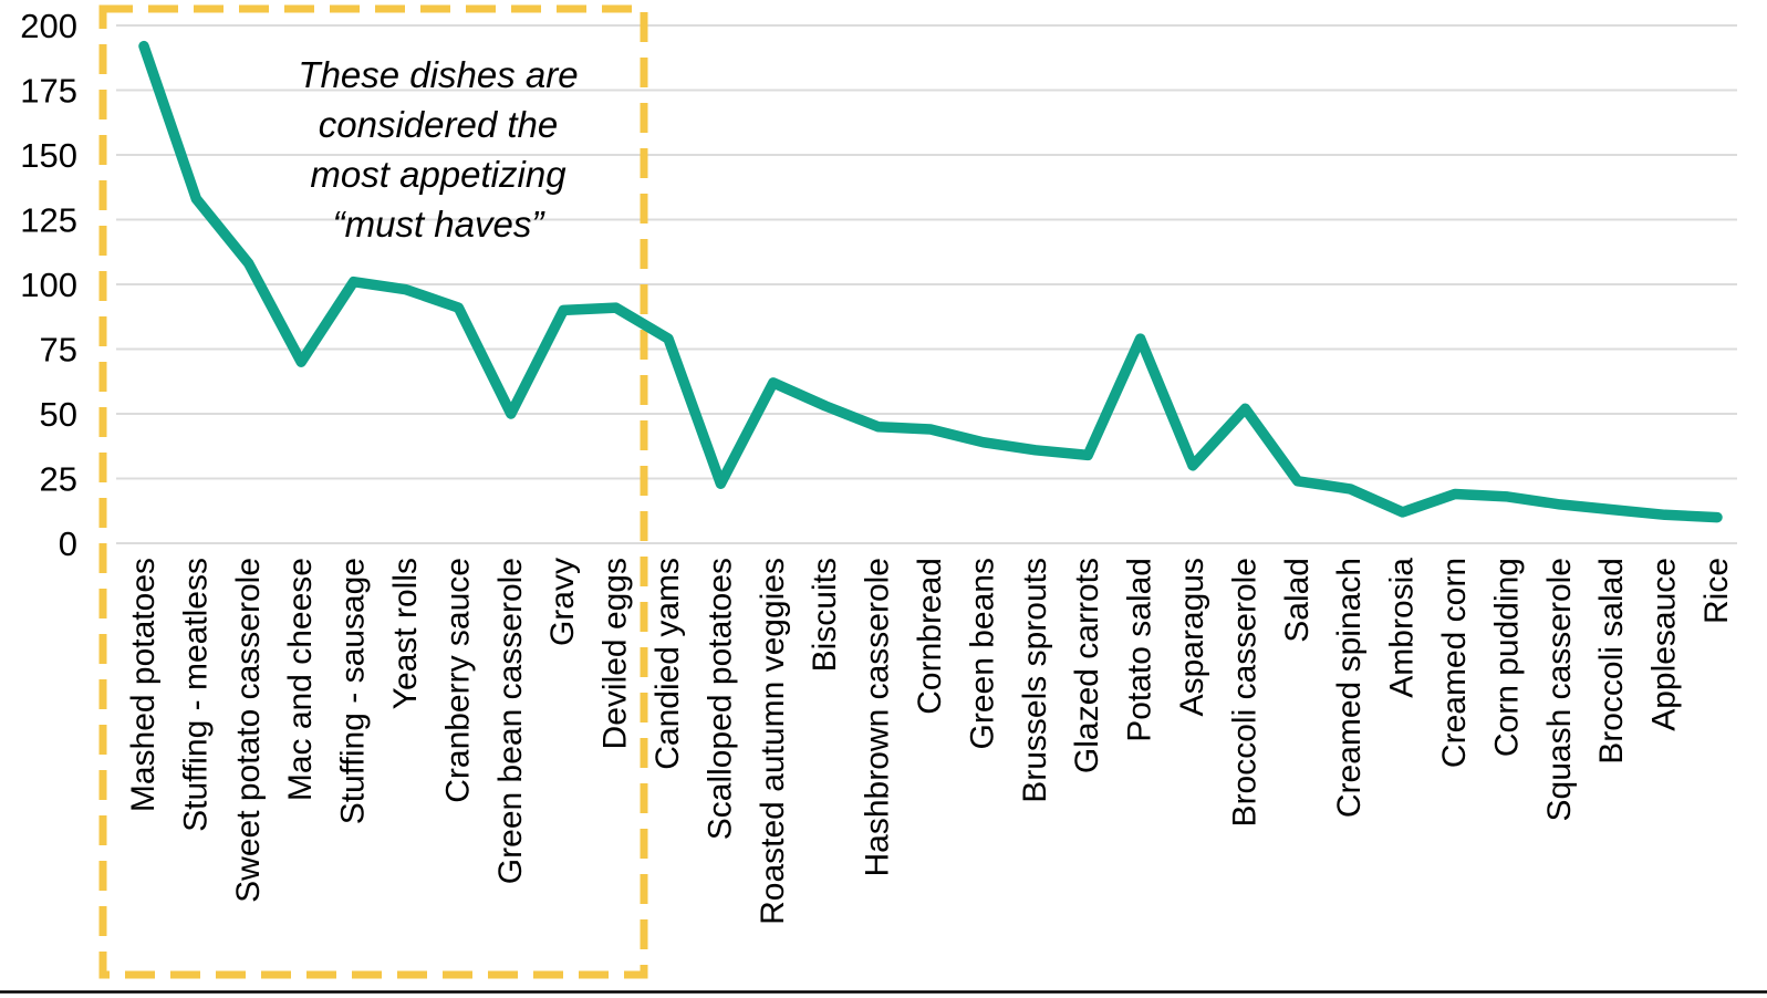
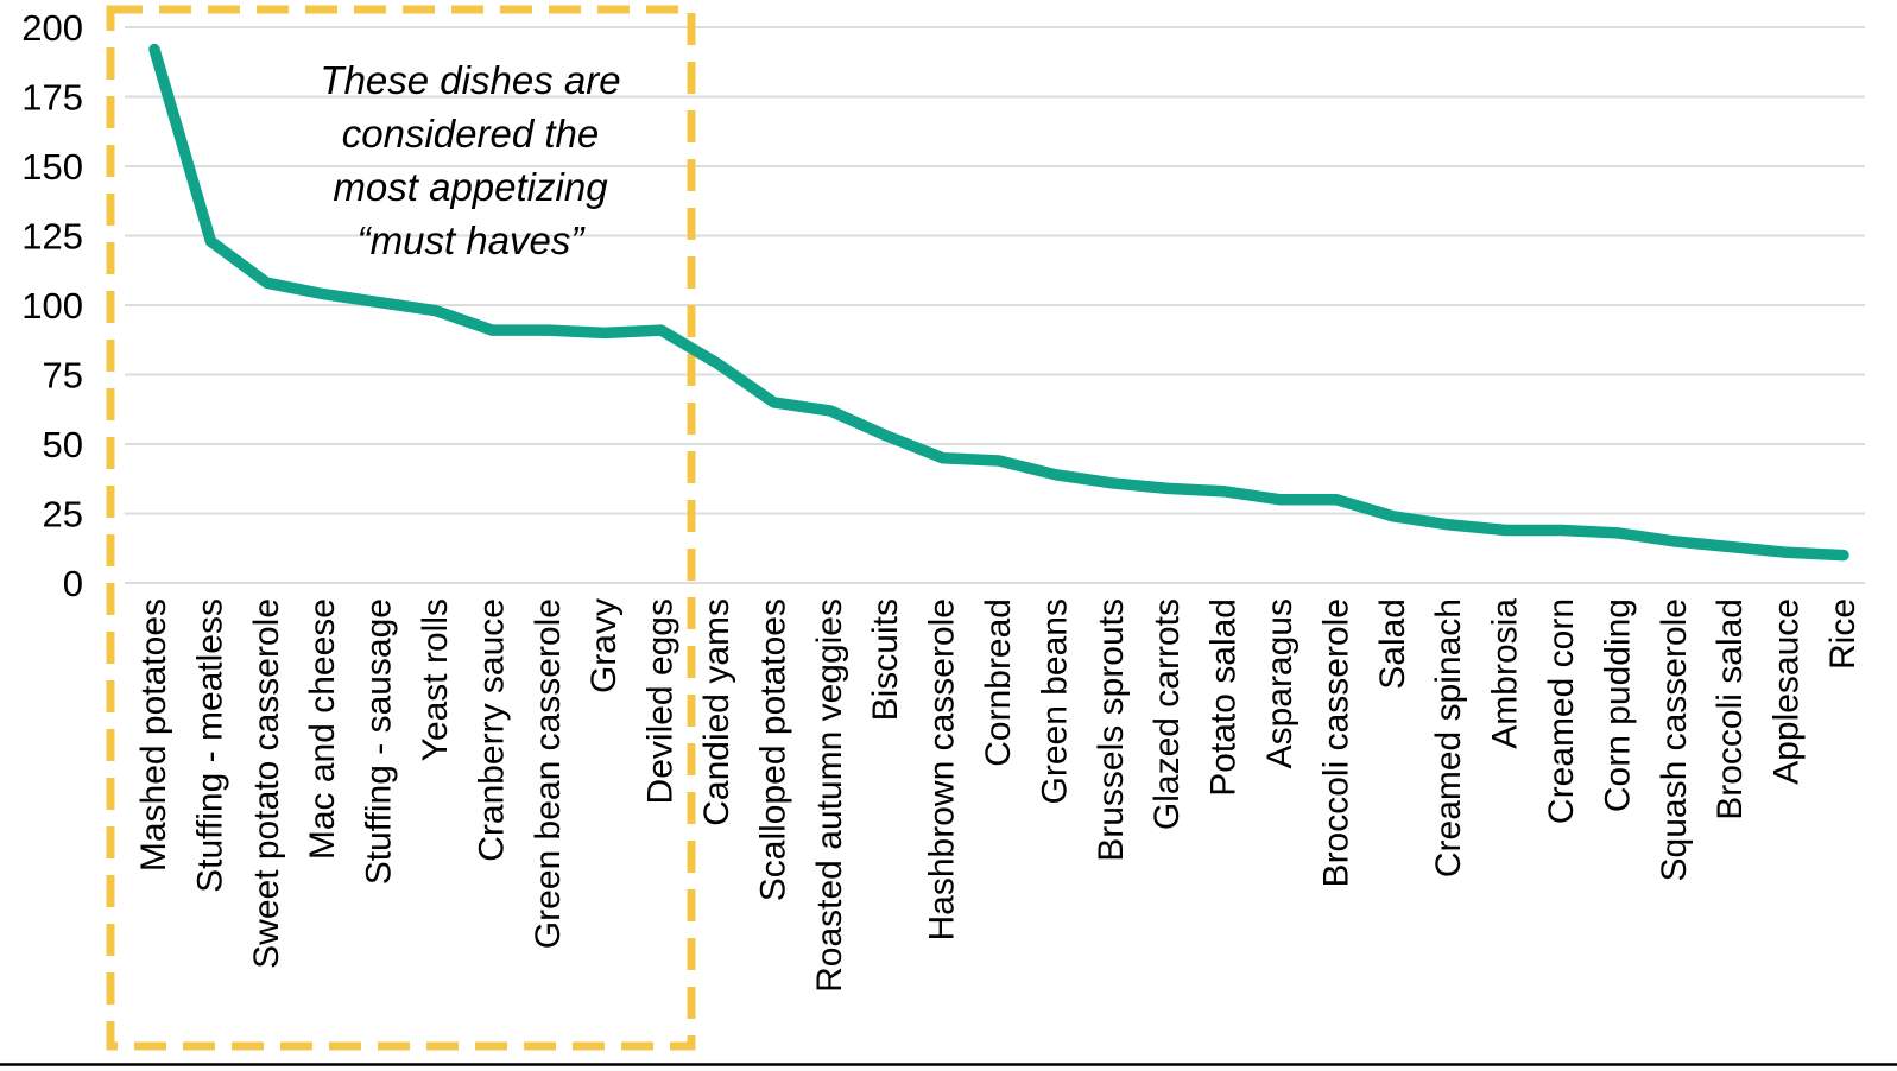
Stuffing - meatless: 133 -> 123
Mac and cheese: 70 -> 104
Green bean casserole: 50 -> 91
Scalloped potatoes: 23 -> 65
Potato salad: 79 -> 33
Broccoli casserole: 52 -> 30
Ambrosia: 12 -> 19
